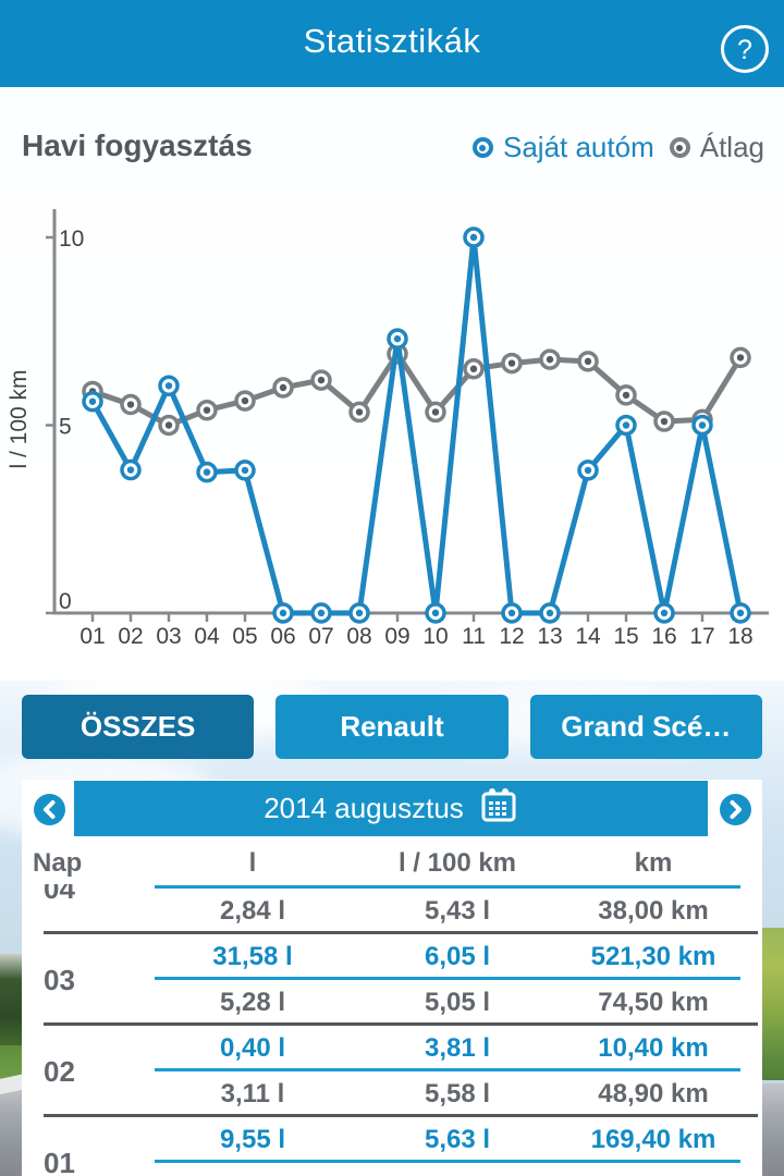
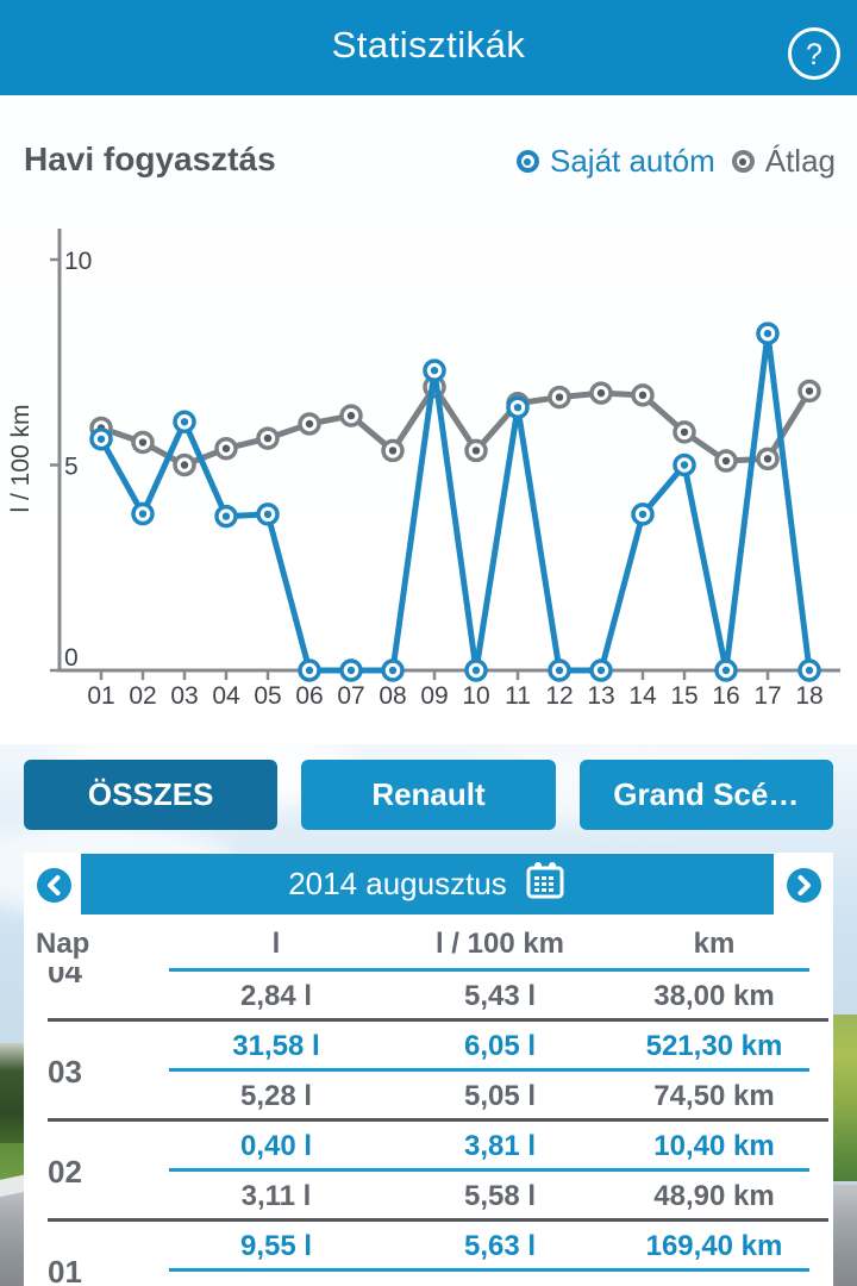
Saját autóm/11: 10.0 -> 6.4
Saját autóm/17: 5.0 -> 8.2
